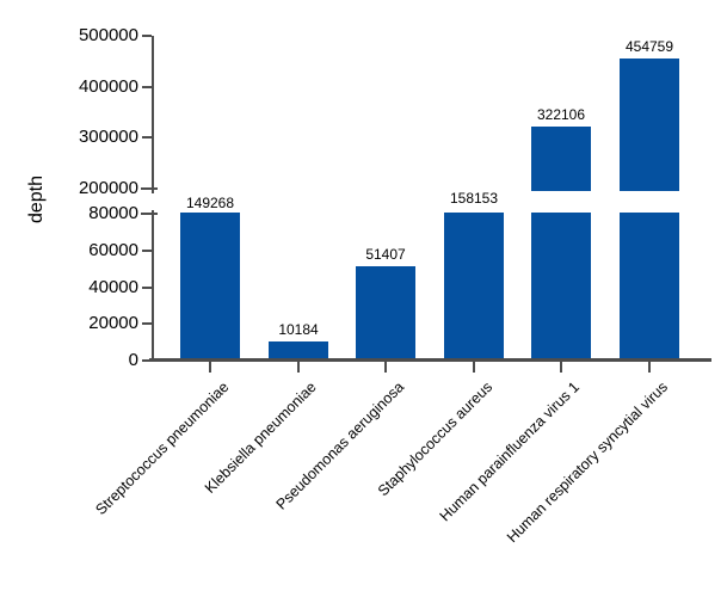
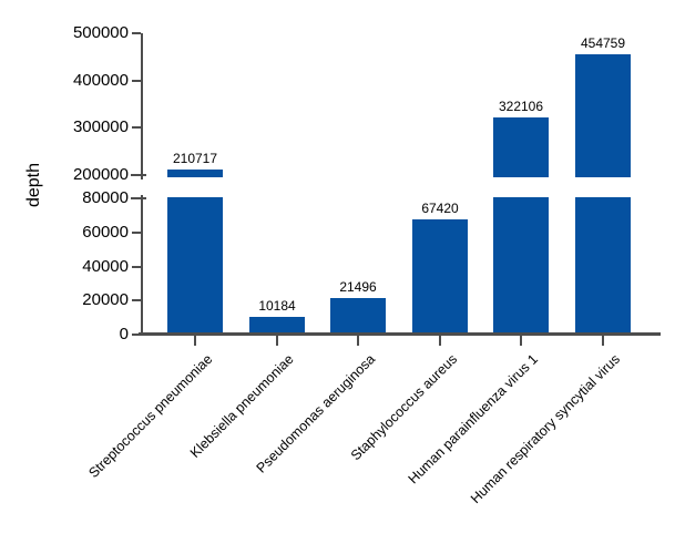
Streptococcus pneumoniae: 149268 -> 210717
Pseudomonas aeruginosa: 51407 -> 21496
Staphylococcus aureus: 158153 -> 67420
